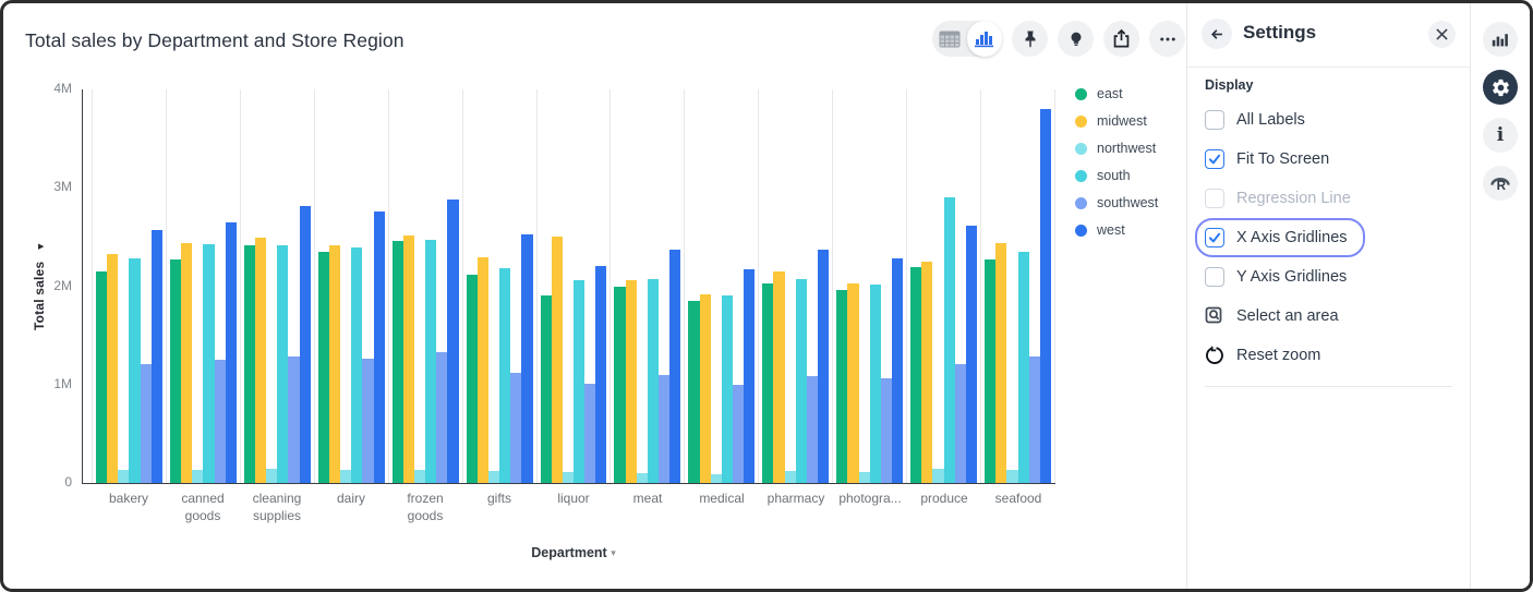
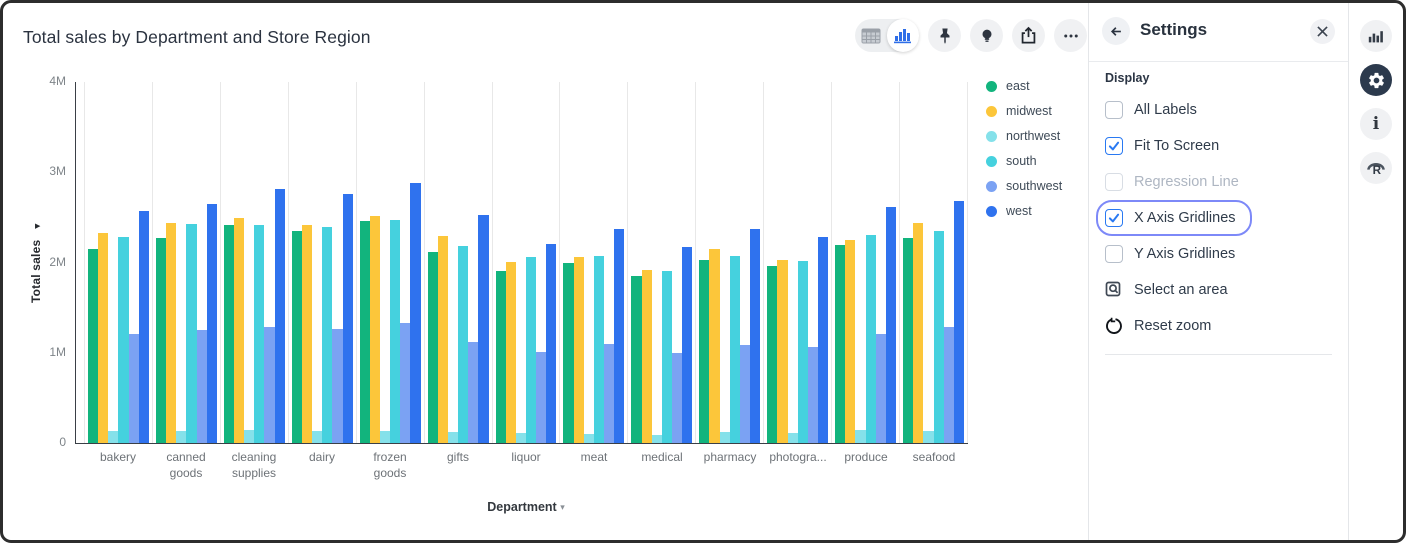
midwest/liquor: 2.5M -> 2.0M
south/produce: 2.9M -> 2.3M
west/seafood: 3.8M -> 2.7M
